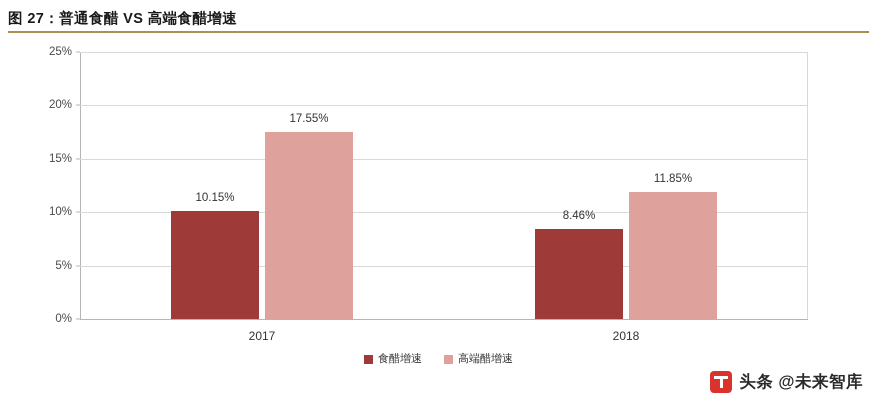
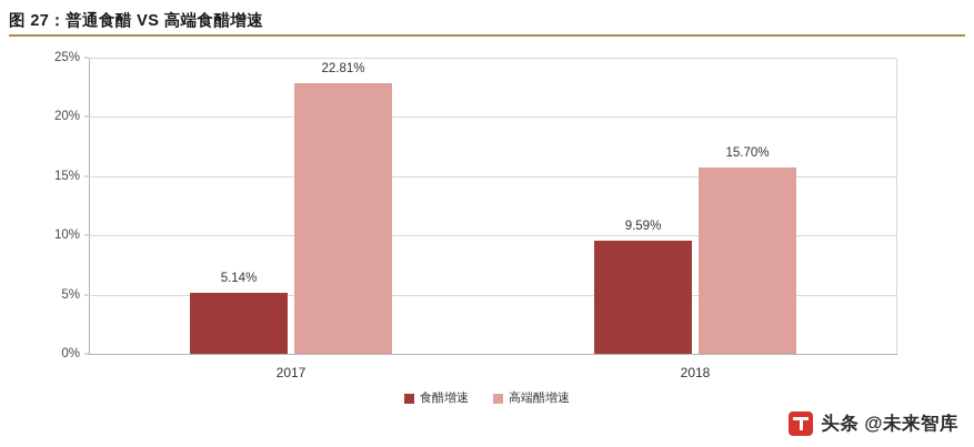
食醋增速/2017: 10.15% -> 5.14%
高端醋增速/2017: 17.55% -> 22.81%
食醋增速/2018: 8.46% -> 9.59%
高端醋增速/2018: 11.85% -> 15.70%
